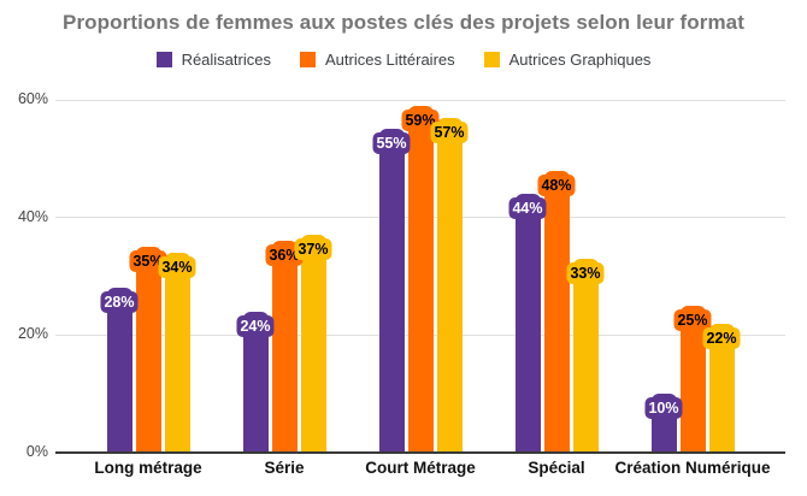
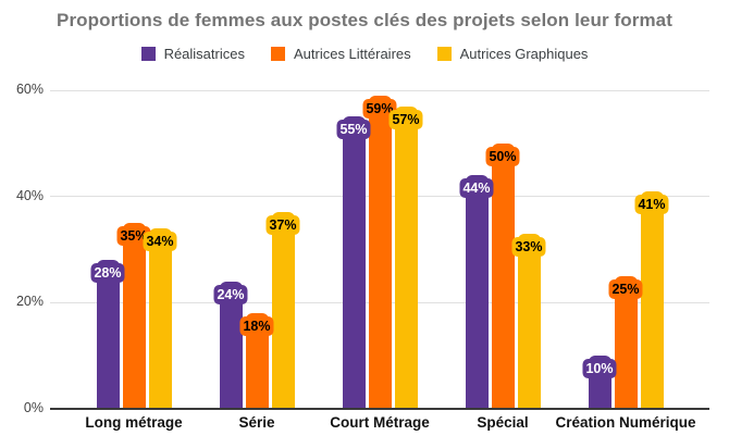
Autrices Littéraires/Série: 36% -> 18%
Autrices Littéraires/Spécial: 48% -> 50%
Autrices Graphiques/Création Numérique: 22% -> 41%
